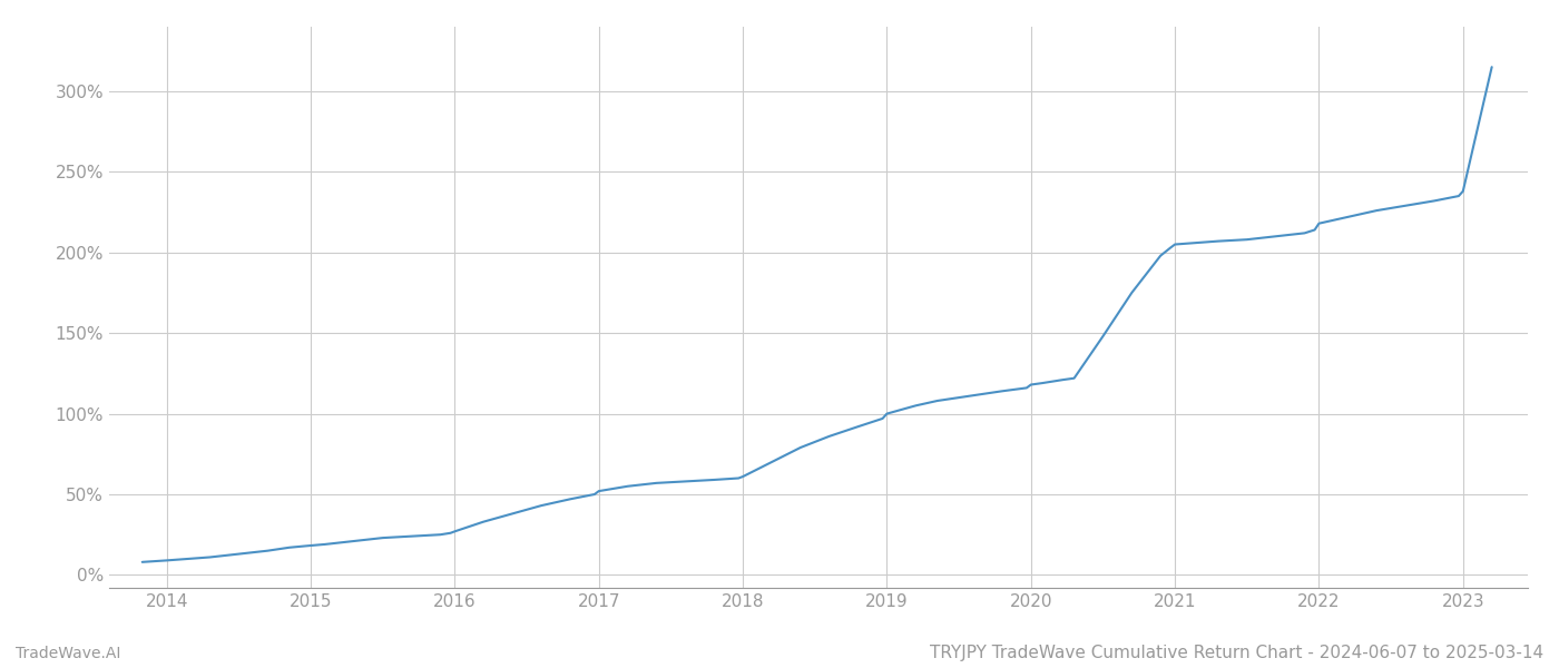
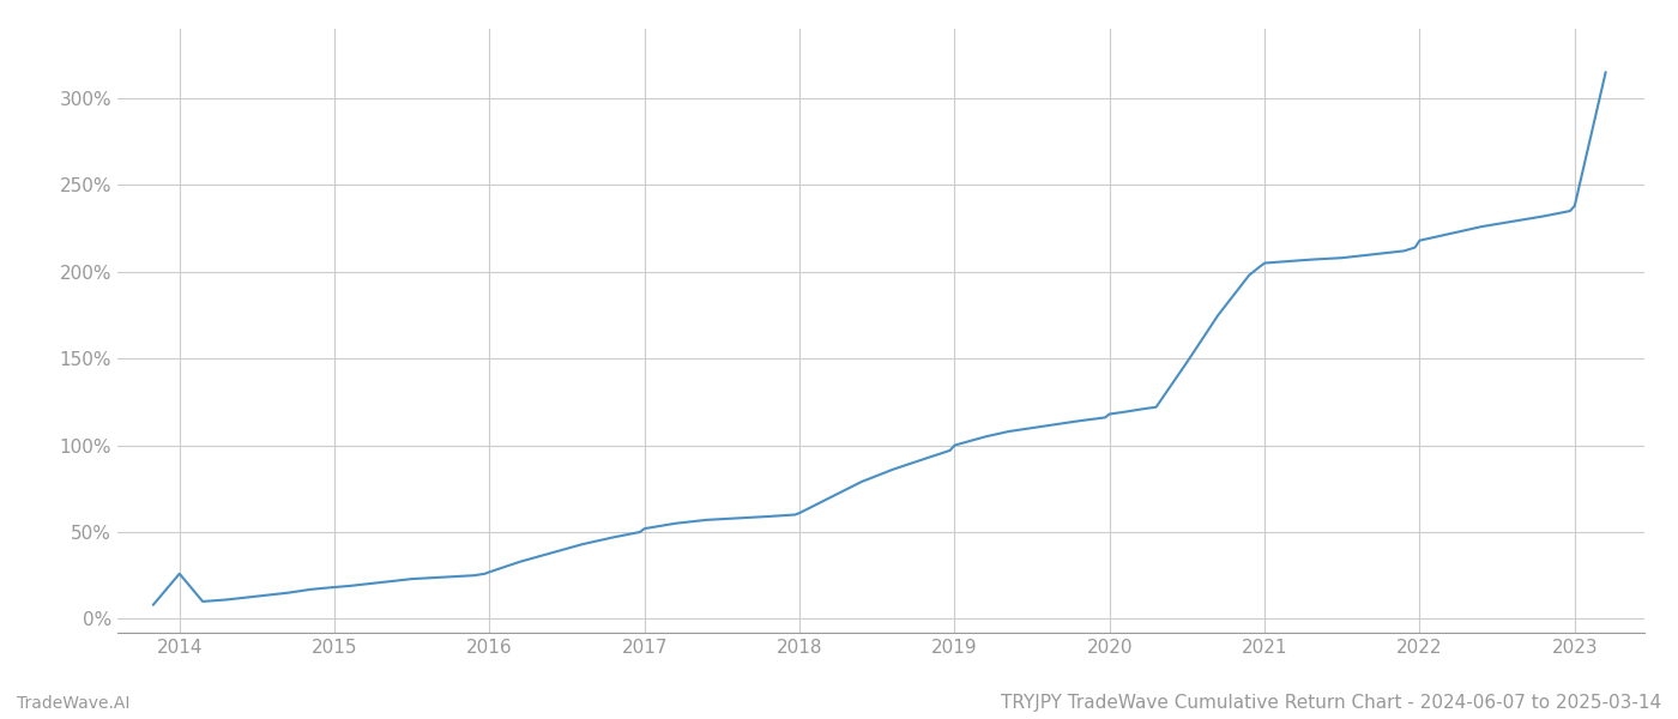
2014: 9% -> 26%
